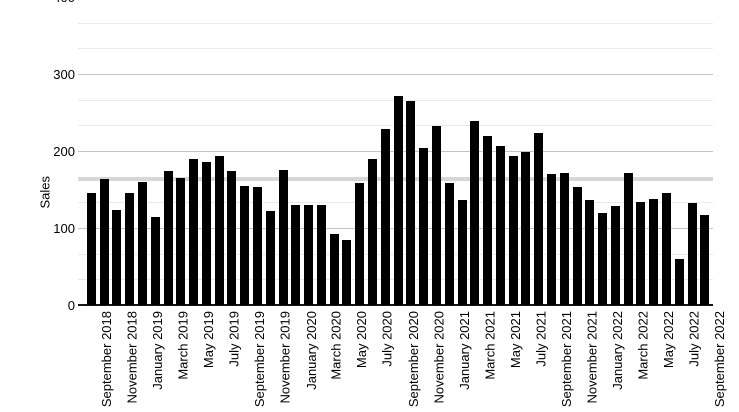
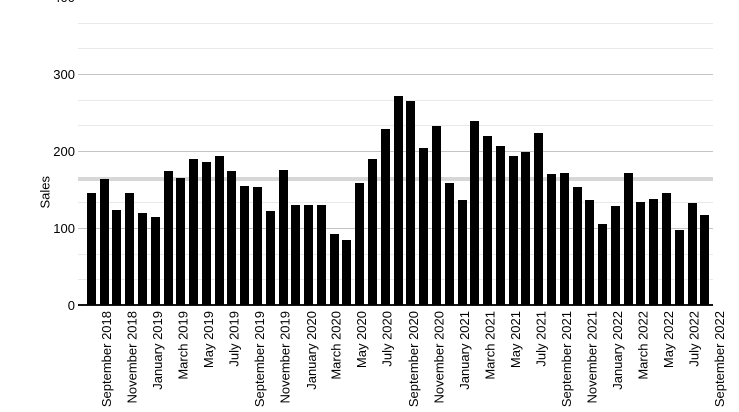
January 2019: 160 -> 120
January 2022: 120 -> 100
July 2022: 60 -> 100
